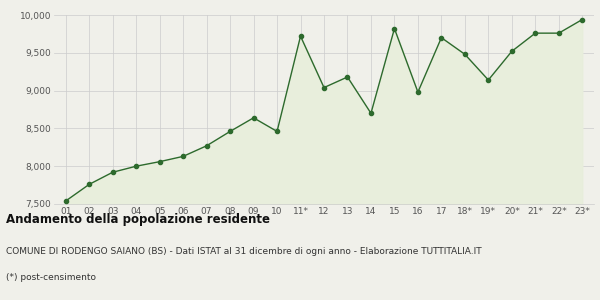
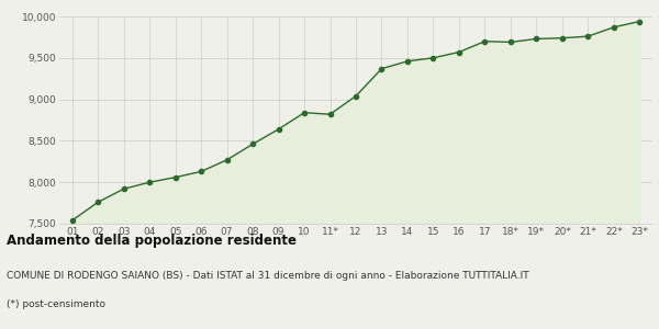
10: 8,460 -> 8,840
11*: 9,720 -> 8,820
13: 9,180 -> 9,370
14: 8,700 -> 9,460
15: 9,820 -> 9,500
16: 8,980 -> 9,570
18*: 9,480 -> 9,690
19*: 9,140 -> 9,730
20*: 9,520 -> 9,740
22*: 9,760 -> 9,870
